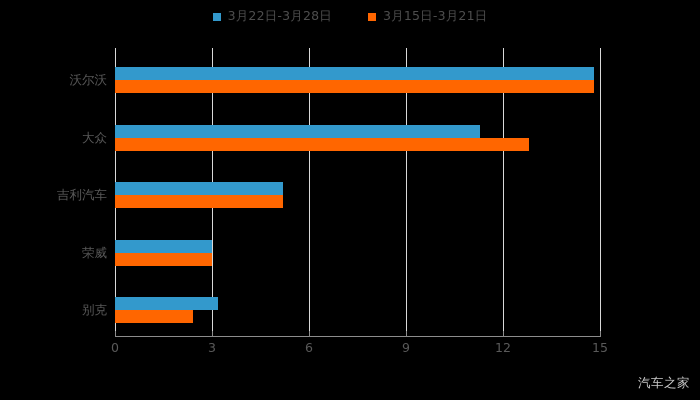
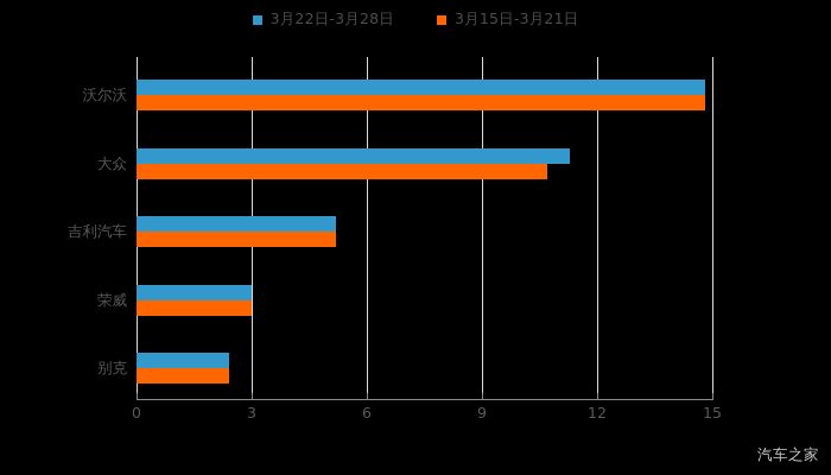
3月15日-3月21日/大众: 12.8 -> 10.7
3月22日-3月28日/别克: 3.2 -> 2.4
